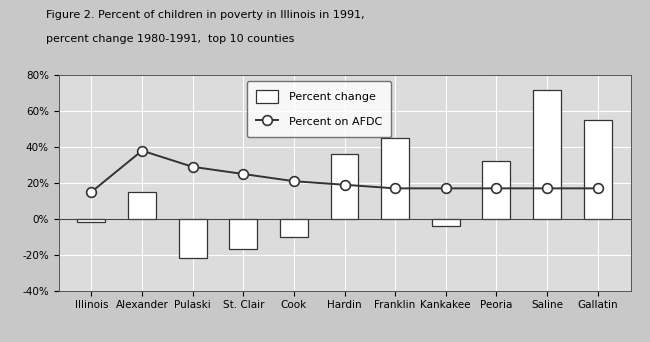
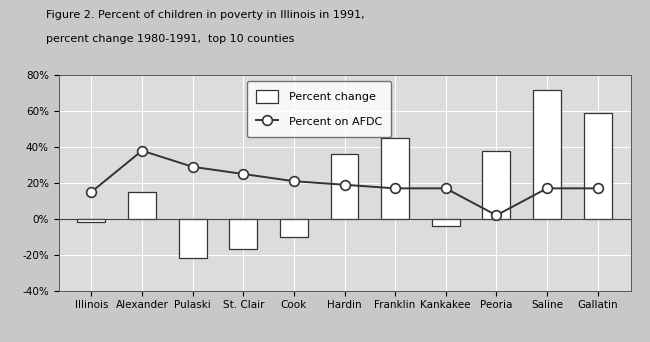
Percent change/Peoria: 32% -> 38%
Percent on AFDC/Peoria: 17% -> 2%
Percent change/Gallatin: 55% -> 59%
